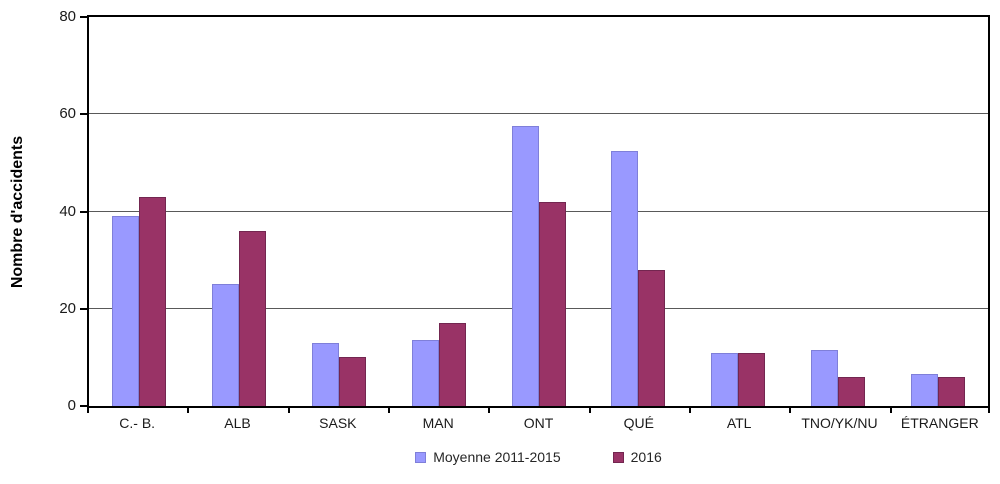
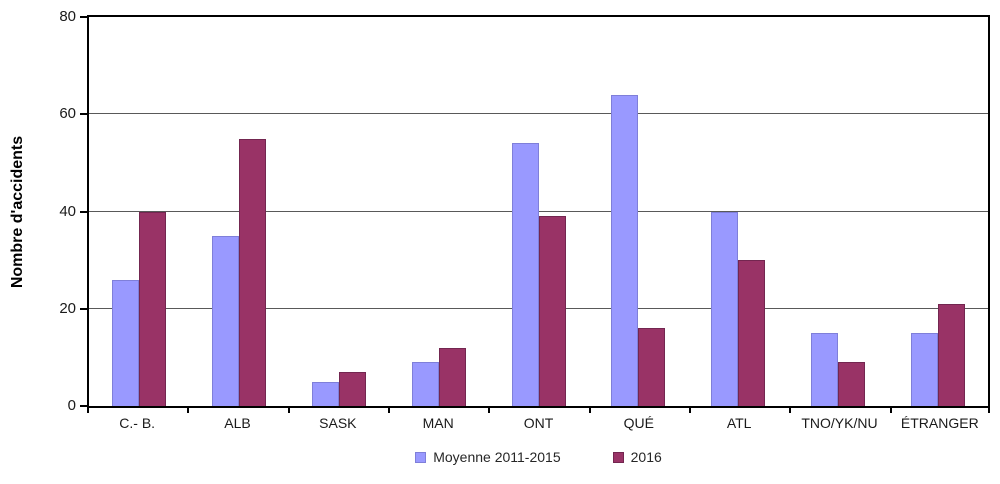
Moyenne 2011-2015/C.- B.: 39 -> 26
2016/C.- B.: 43 -> 40
Moyenne 2011-2015/ALB: 25 -> 35
2016/ALB: 36 -> 55
Moyenne 2011-2015/SASK: 13 -> 5
2016/SASK: 10 -> 7
Moyenne 2011-2015/MAN: 14 -> 9
2016/MAN: 17 -> 12
Moyenne 2011-2015/ONT: 58 -> 54
2016/ONT: 42 -> 39
Moyenne 2011-2015/QUÉ: 52 -> 64
2016/QUÉ: 28 -> 16
Moyenne 2011-2015/ATL: 11 -> 40
2016/ATL: 11 -> 30
Moyenne 2011-2015/TNO/YK/NU: 12 -> 15
2016/TNO/YK/NU: 6 -> 9
Moyenne 2011-2015/ÉTRANGER: 6 -> 15
2016/ÉTRANGER: 6 -> 21
